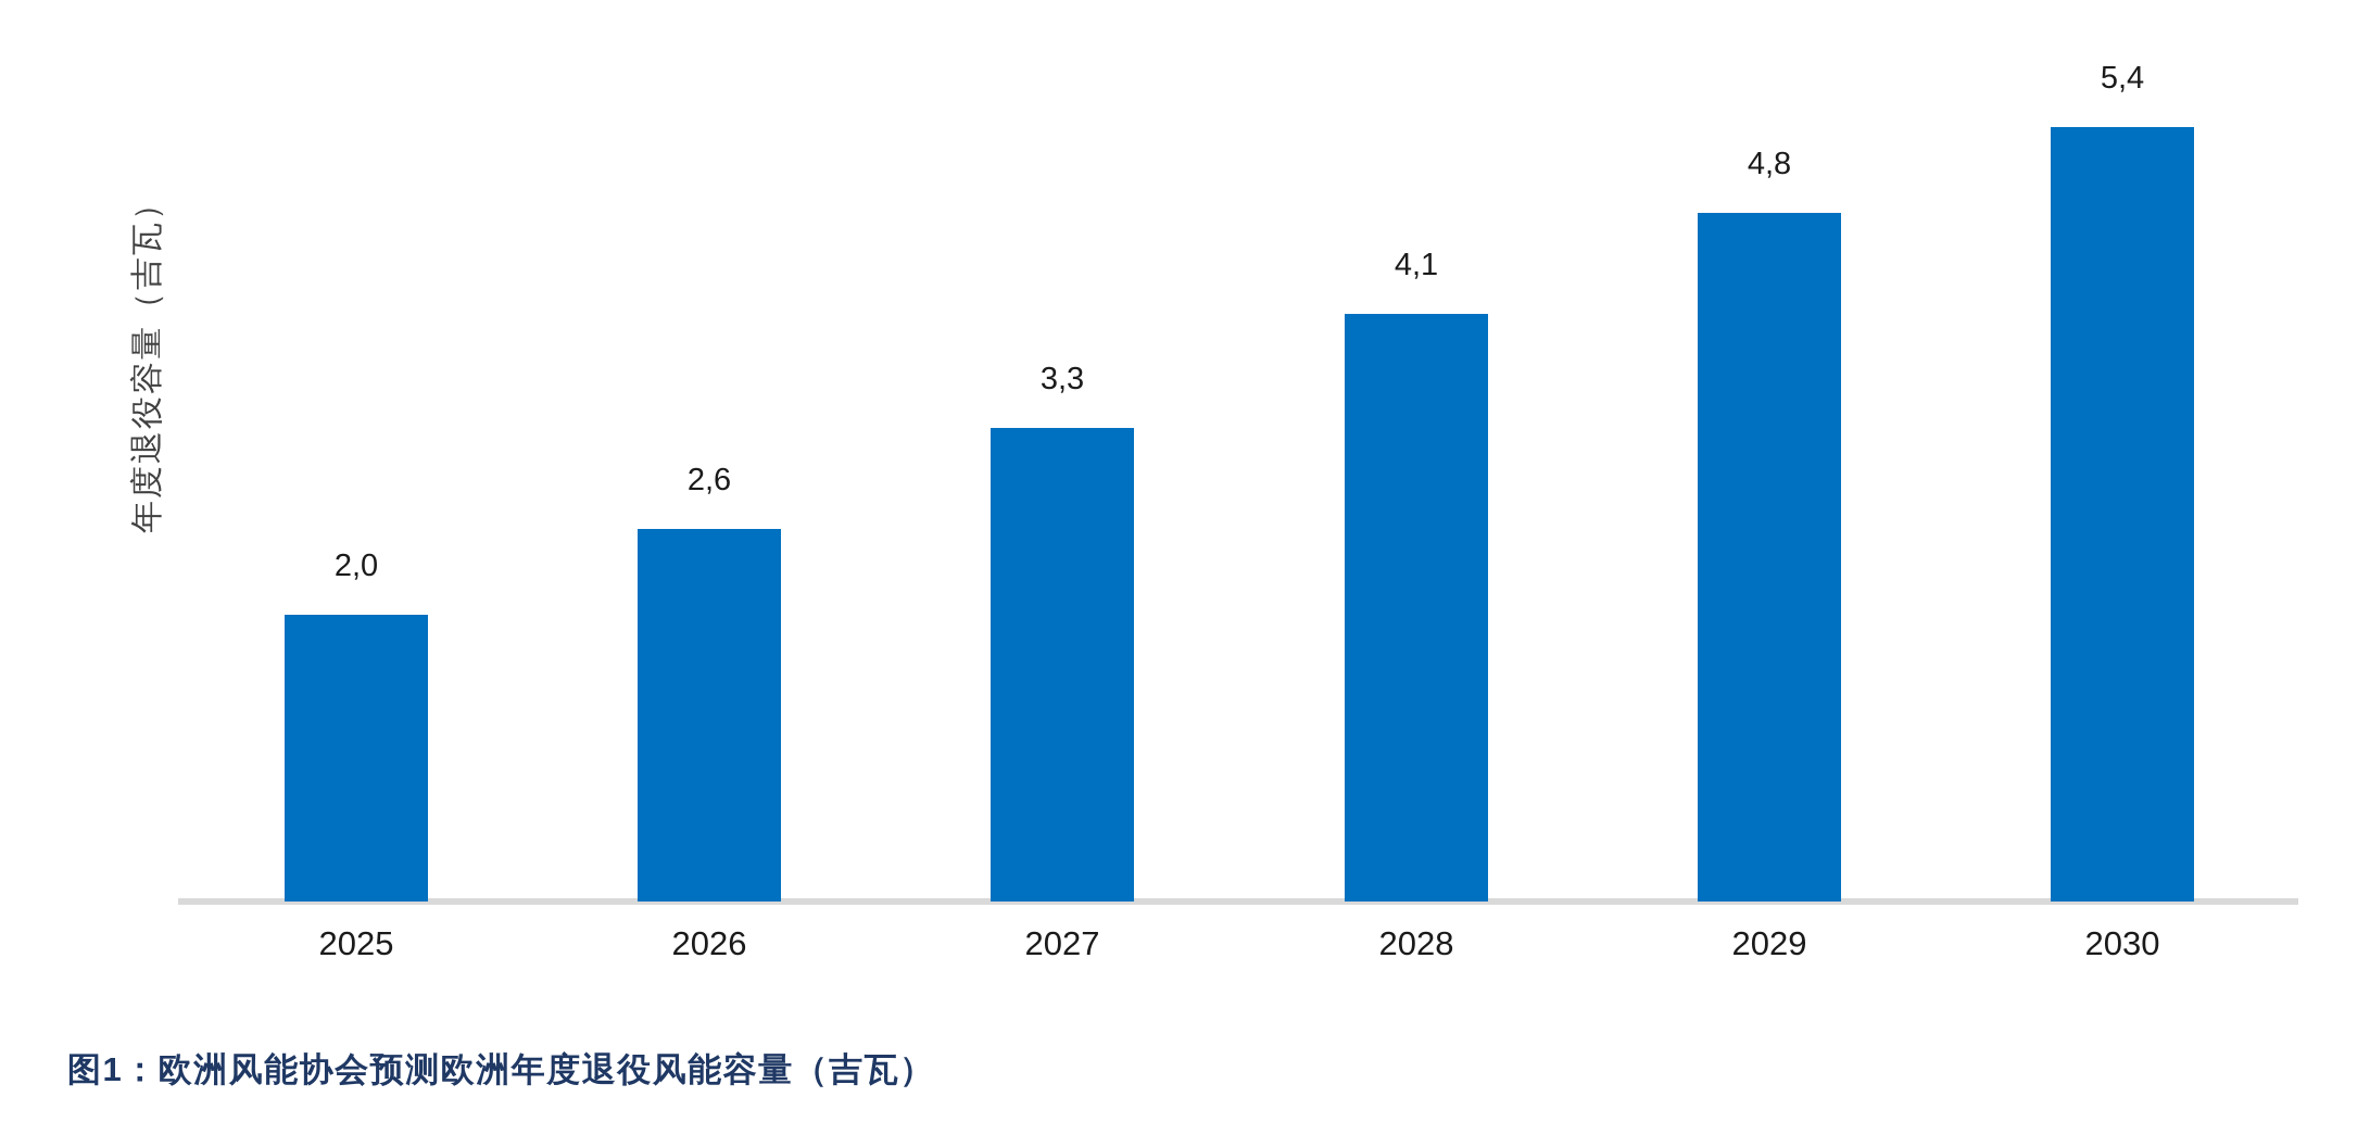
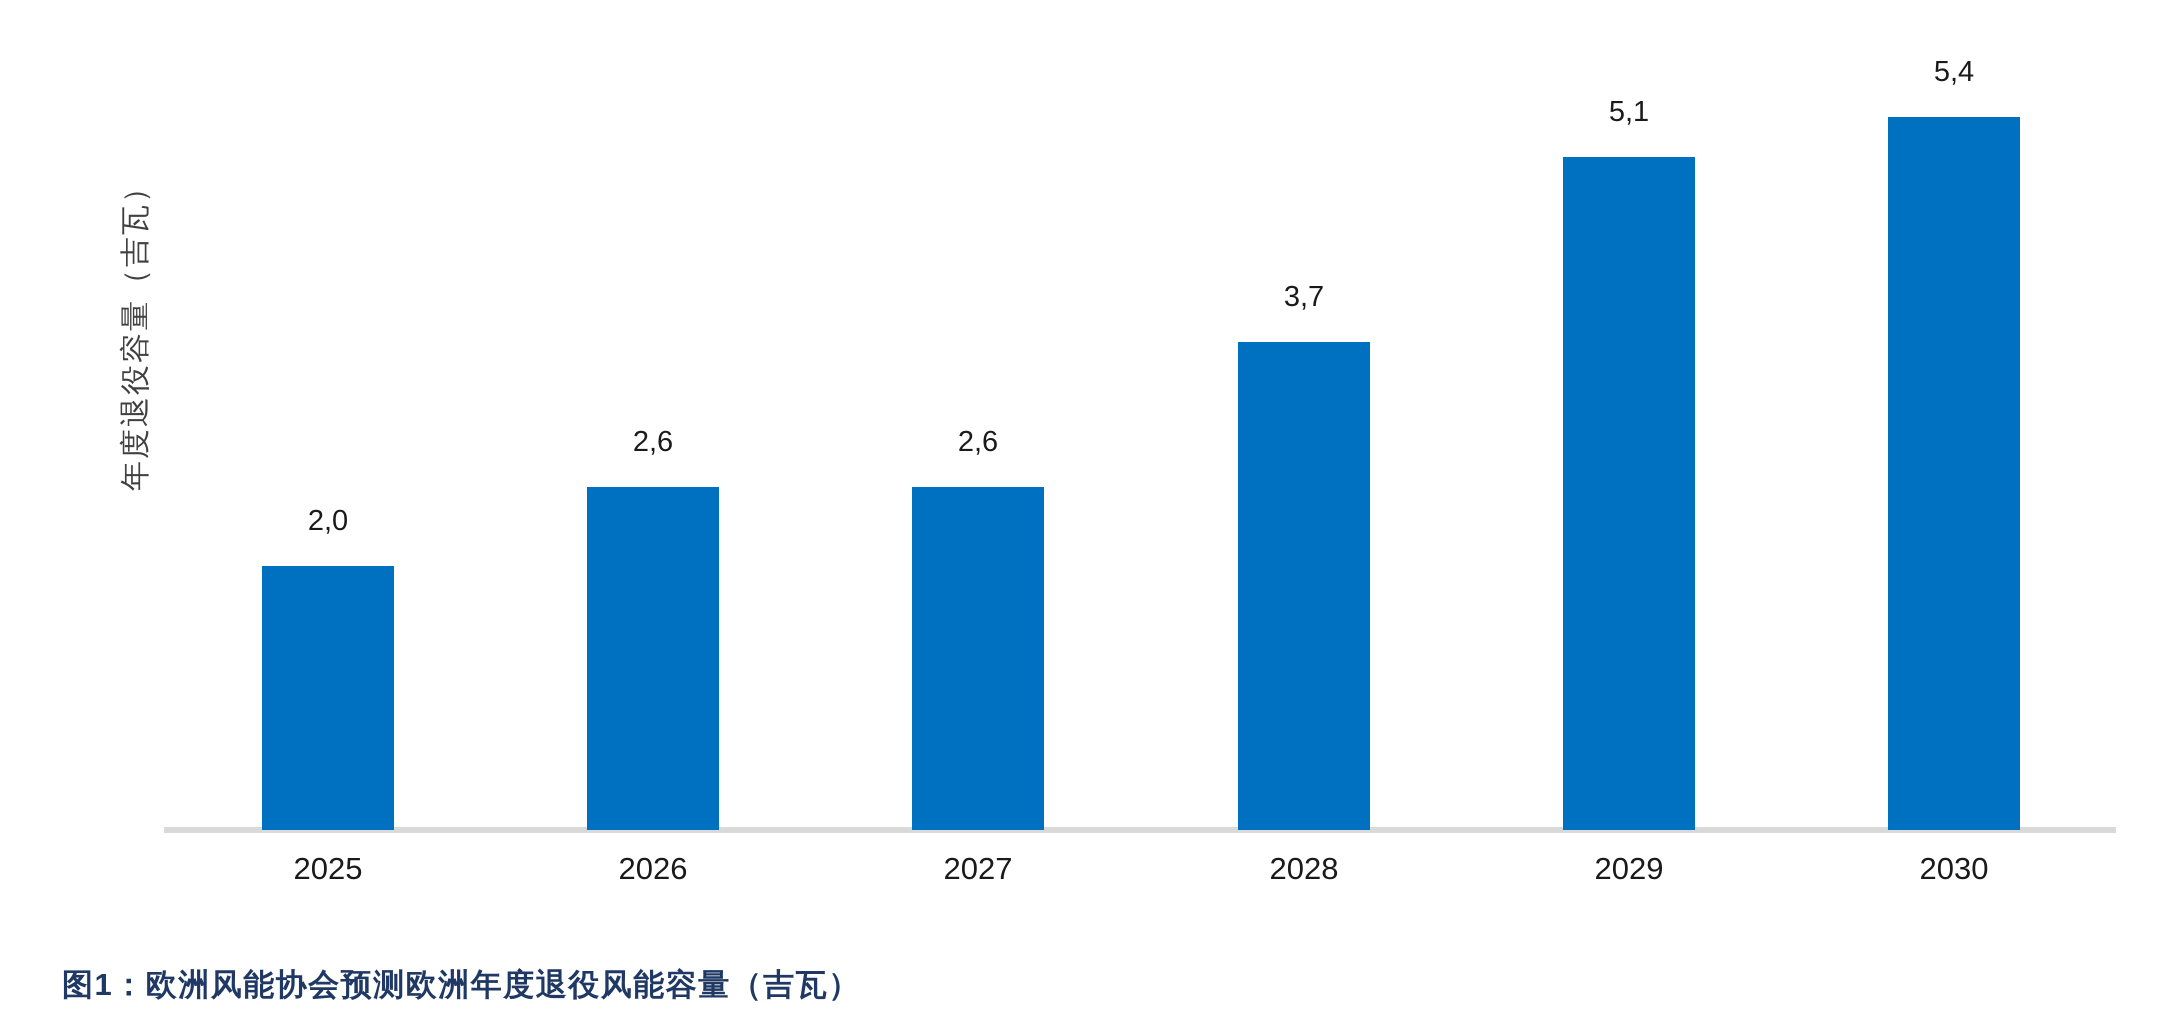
2027: 3,3 -> 2,6
2028: 4,1 -> 3,7
2029: 4,8 -> 5,1
